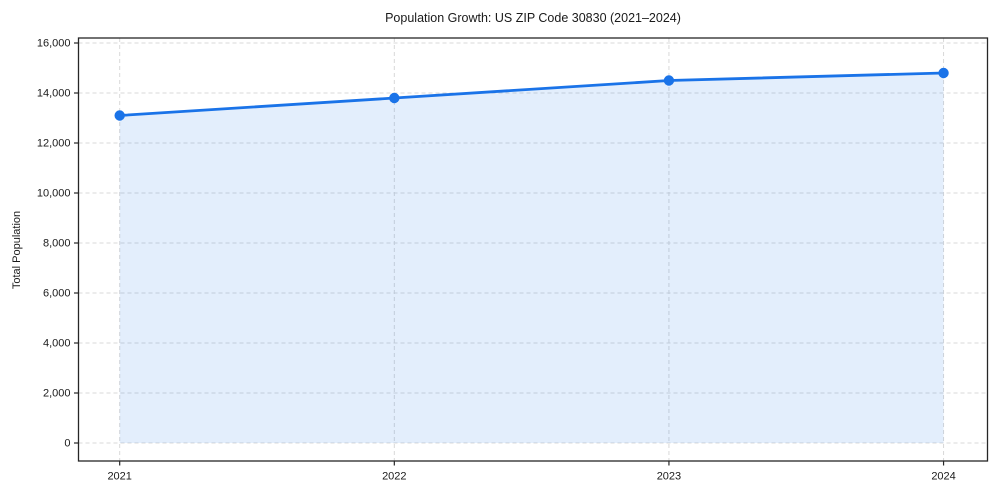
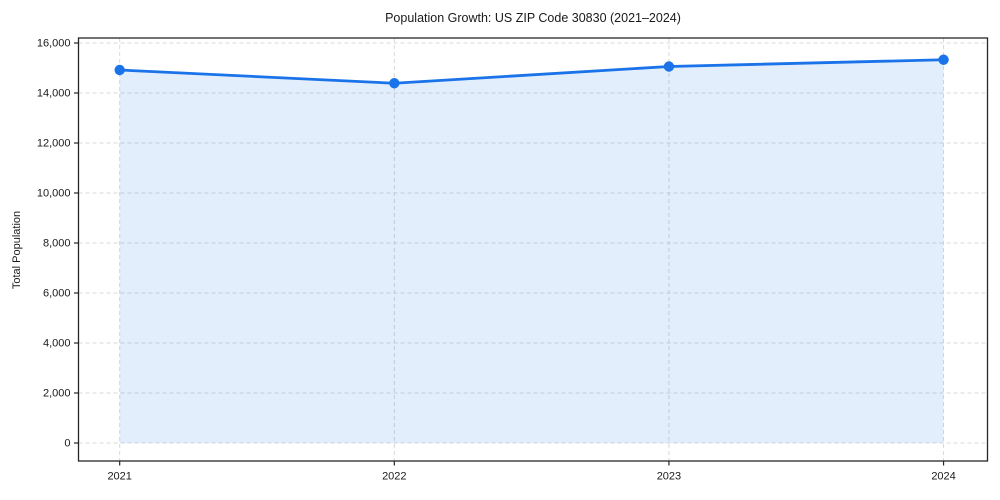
2021: 13100 -> 14900
2022: 13800 -> 14400
2023: 14500 -> 15100
2024: 14800 -> 15300
